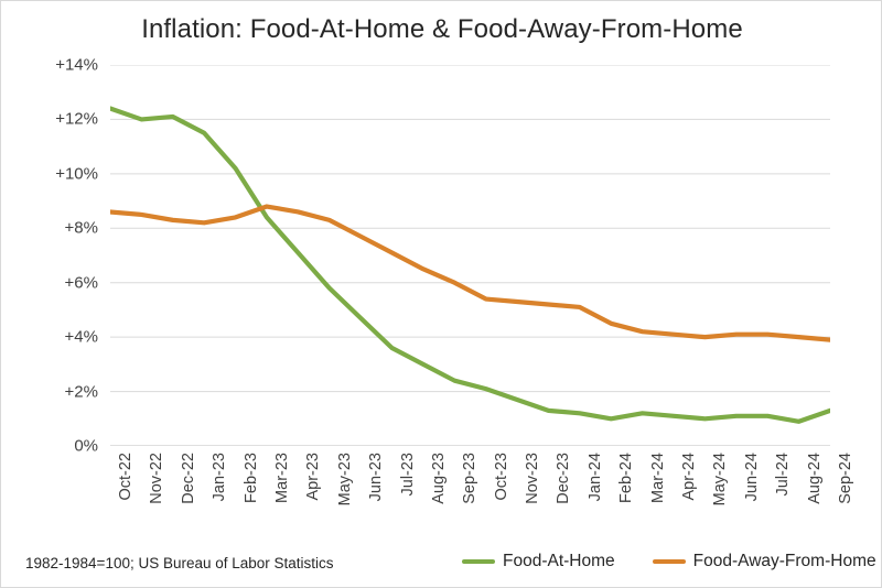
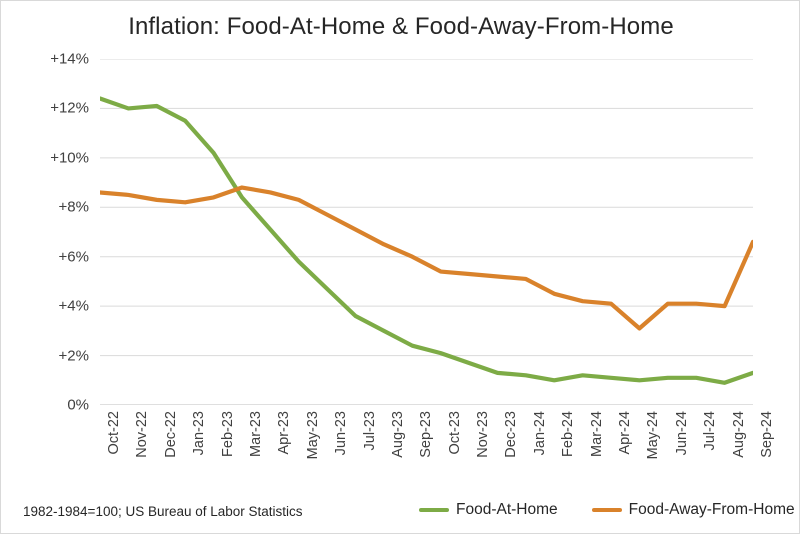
Food-Away-From-Home/May-24: 4.0% -> 3.1%
Food-Away-From-Home/Sep-24: 3.9% -> 6.6%
